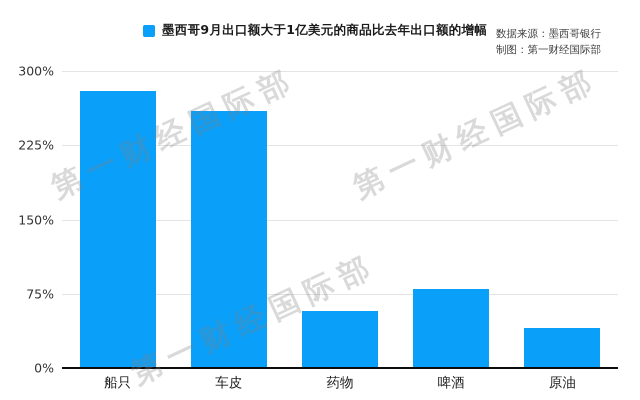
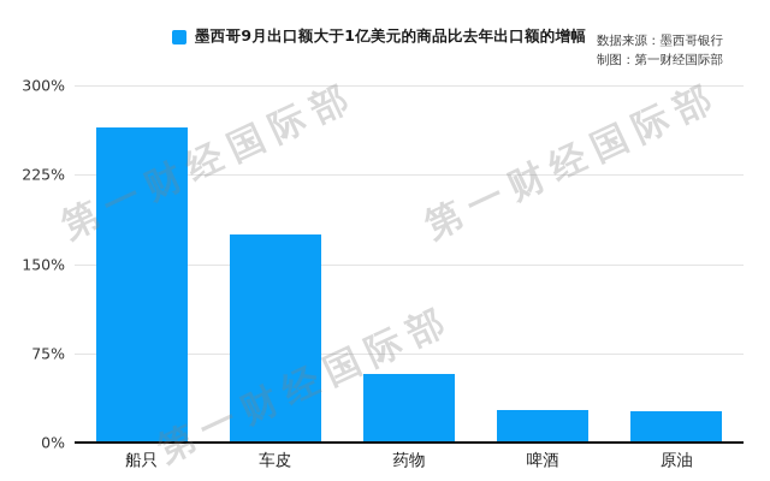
船只: 280% -> 260%
车皮: 260% -> 180%
啤酒: 80% -> 30%
原油: 40% -> 30%
